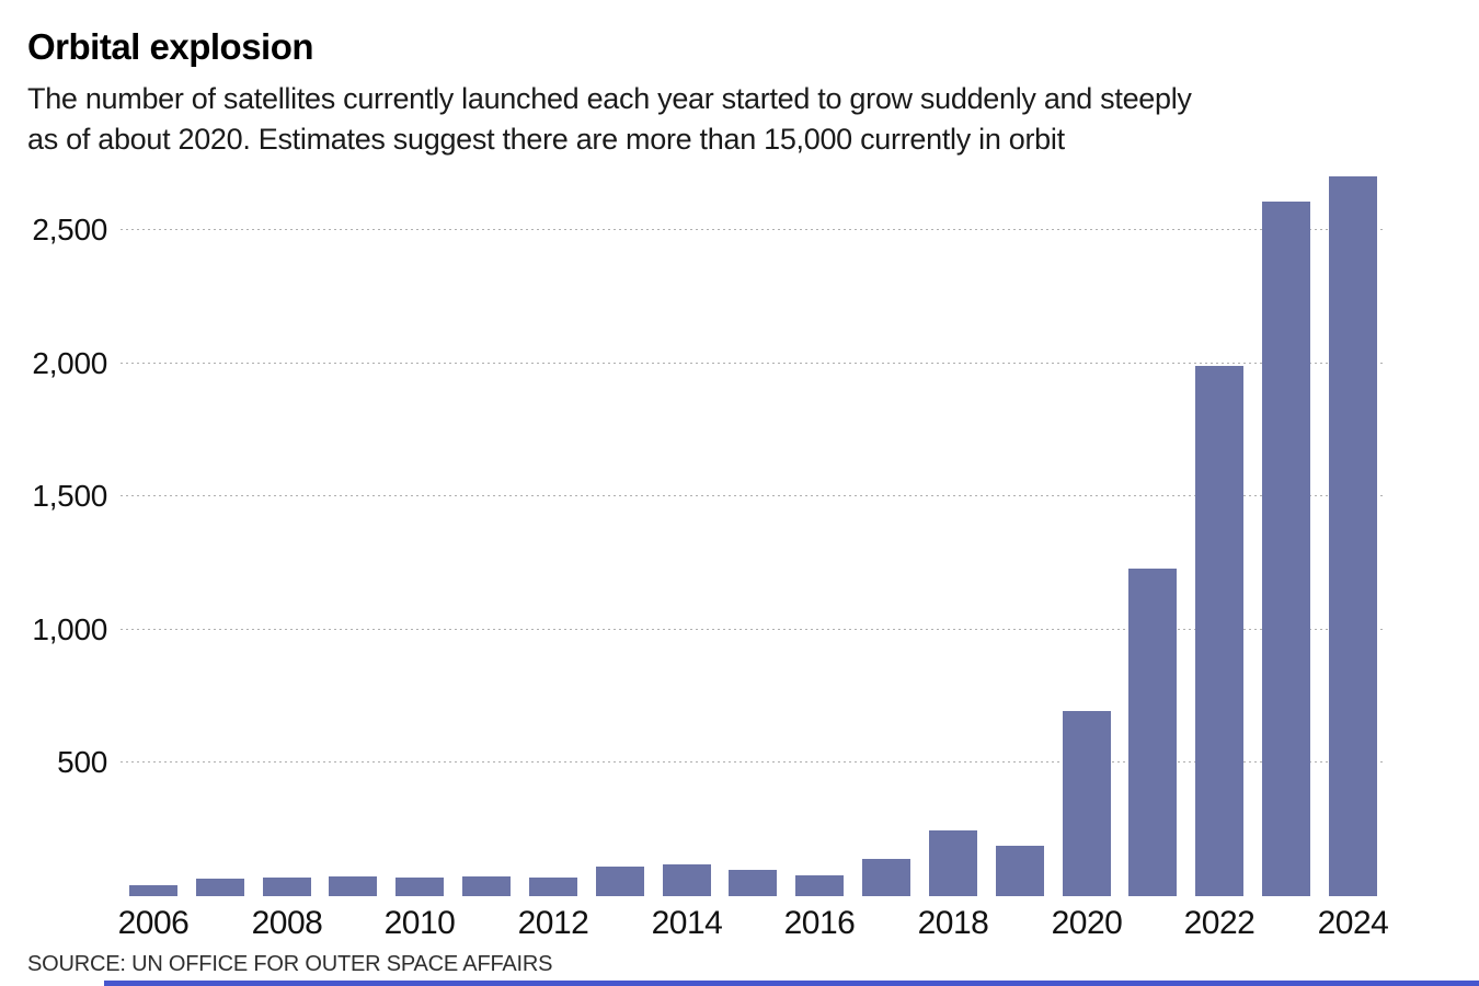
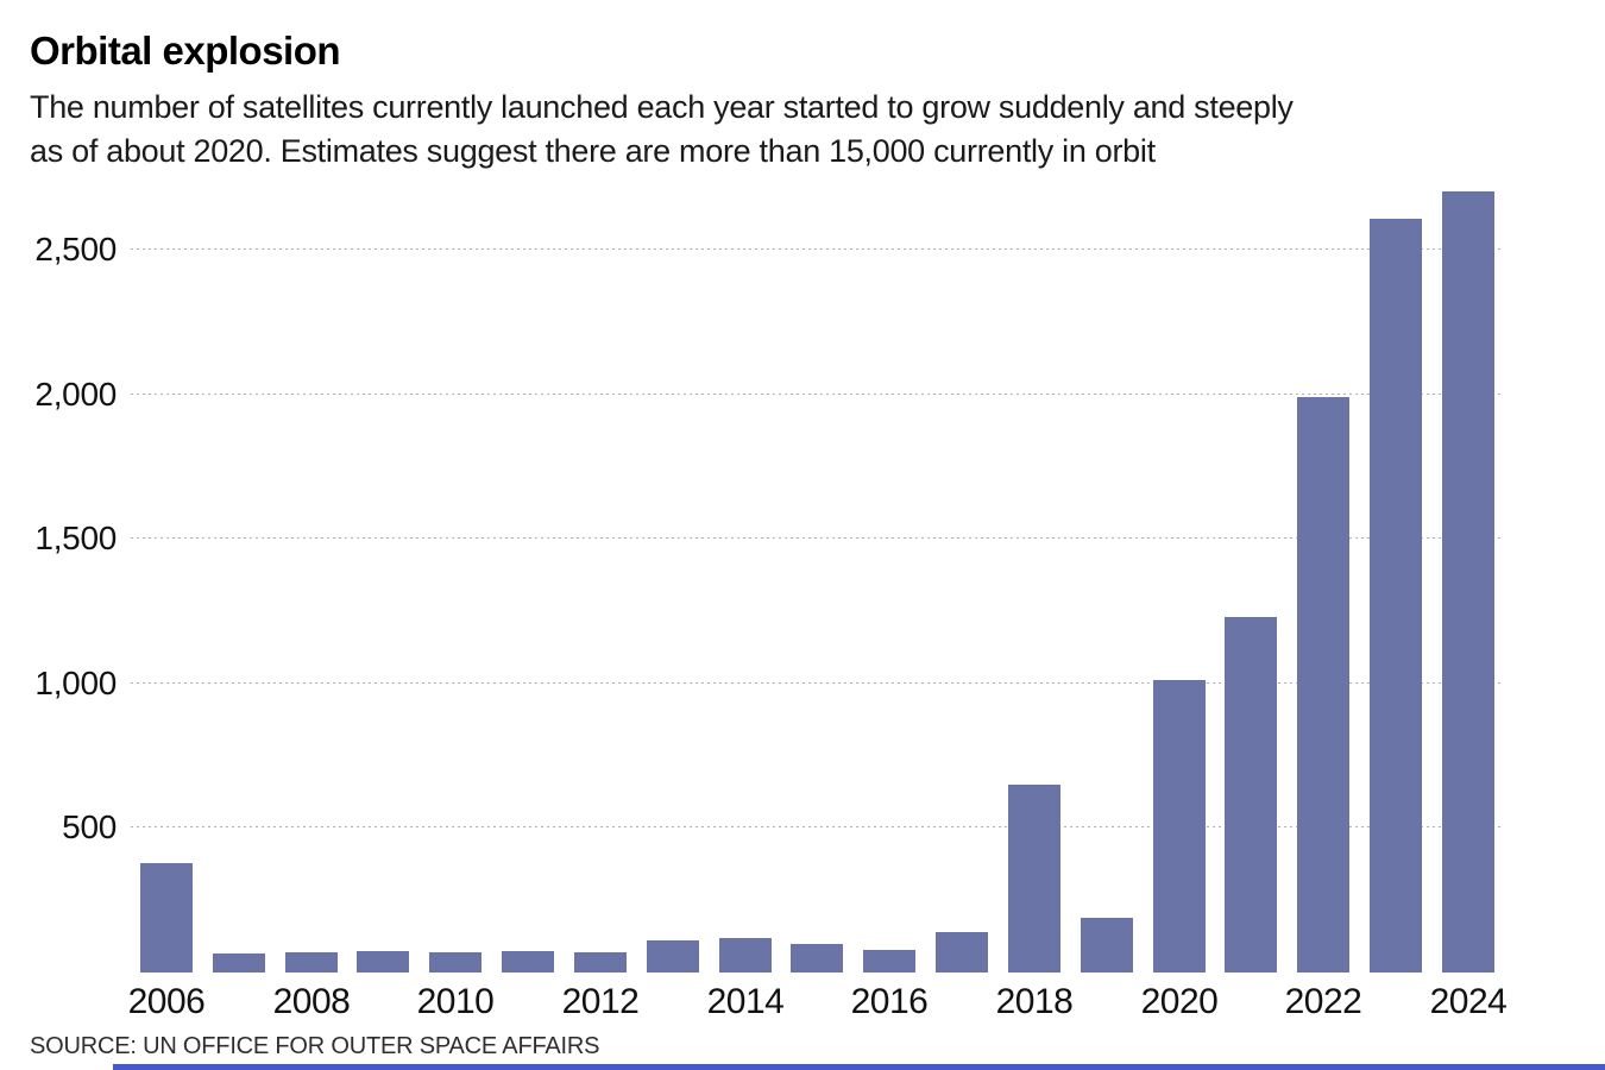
2006: 40 -> 380
2018: 240 -> 650
2020: 700 -> 1010
